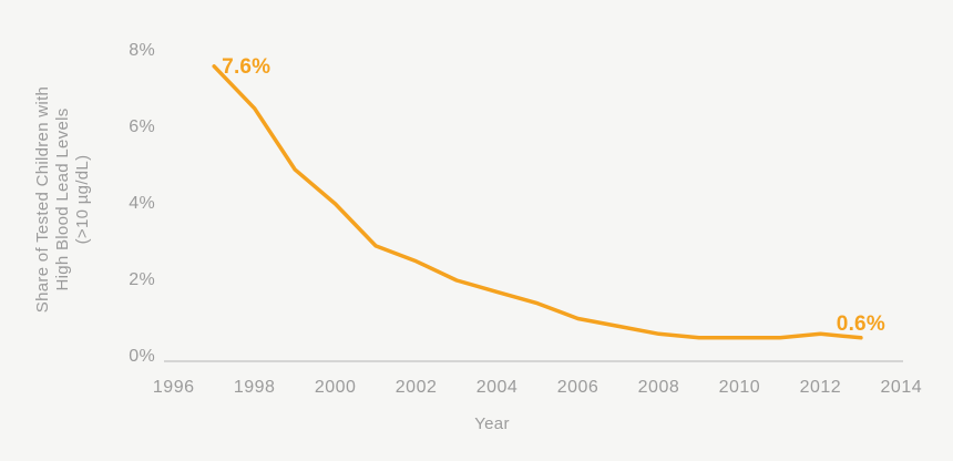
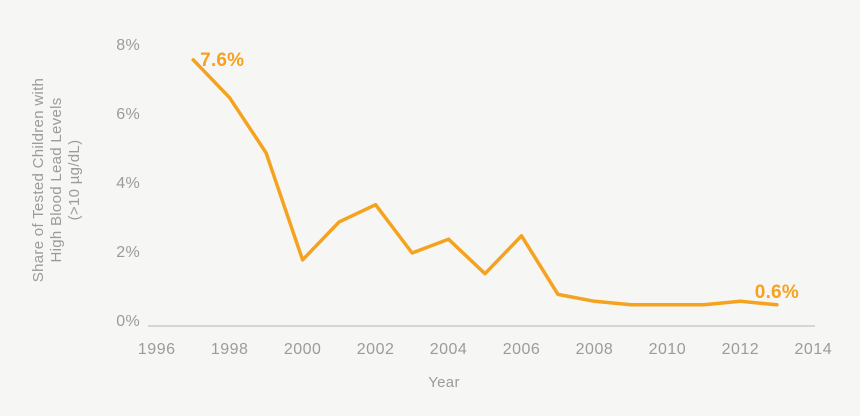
2000: 4.0% -> 1.8%
2002: 2.5% -> 3.4%
2004: 1.7% -> 2.4%
2006: 1.0% -> 2.5%
